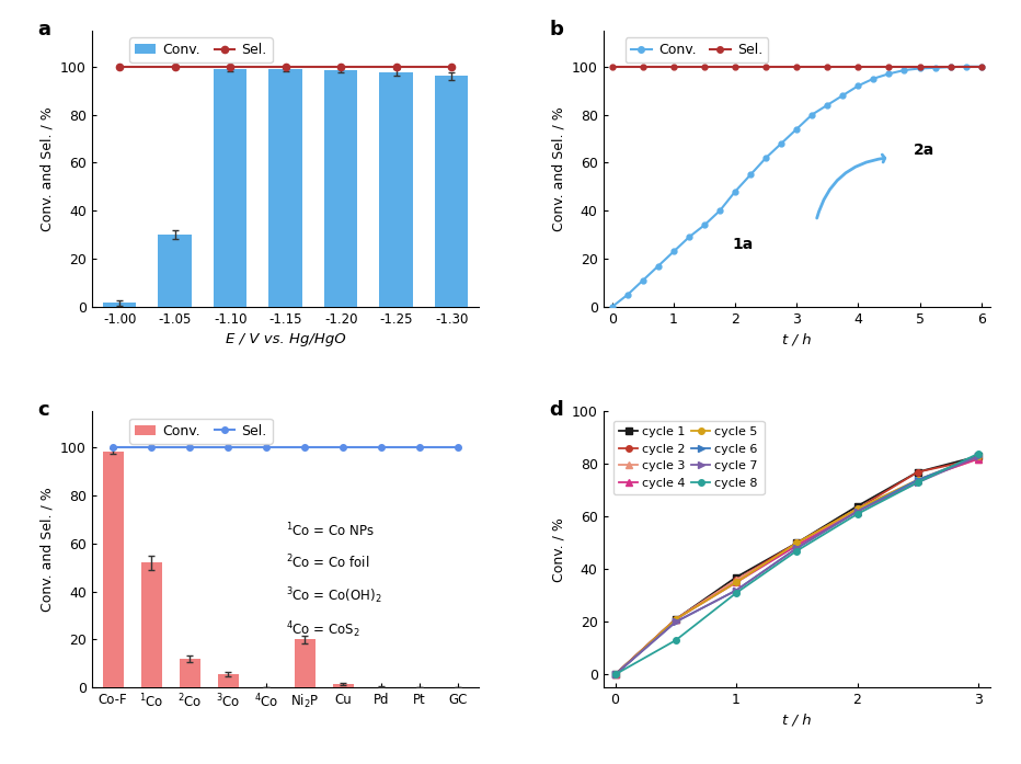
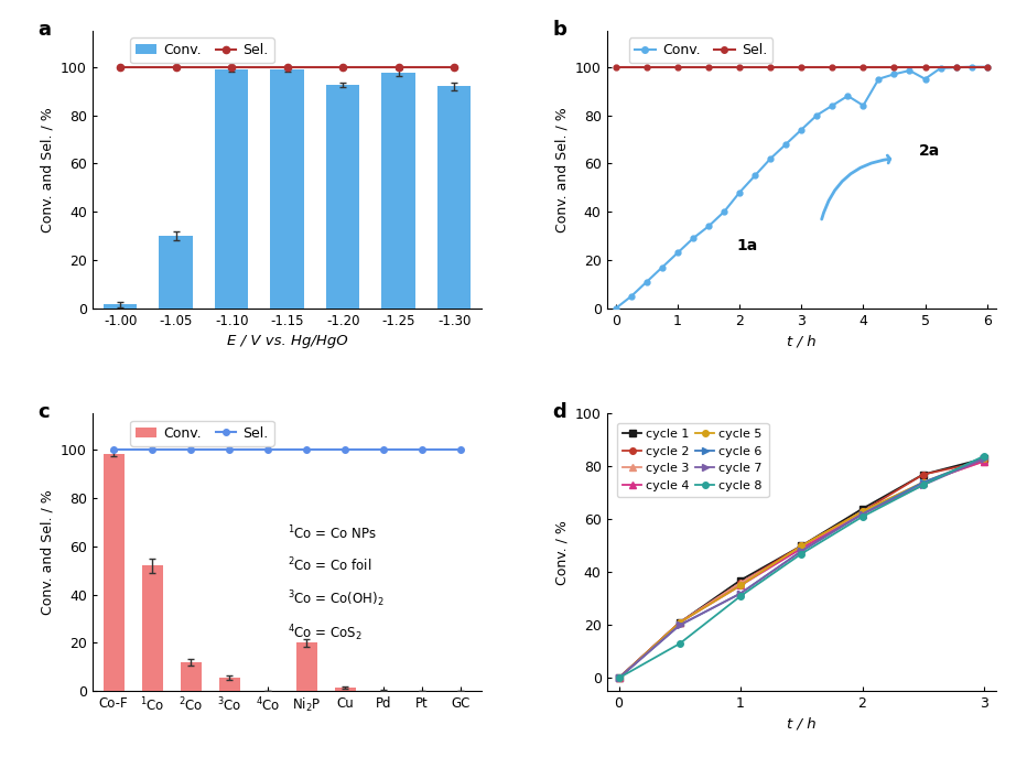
Conv./-1.20: 98.5 -> 92.5
Conv./-1.30: 96.0 -> 92.0
Conv./4: 92.0 -> 84.0
Conv./5: 99.2 -> 95.0
